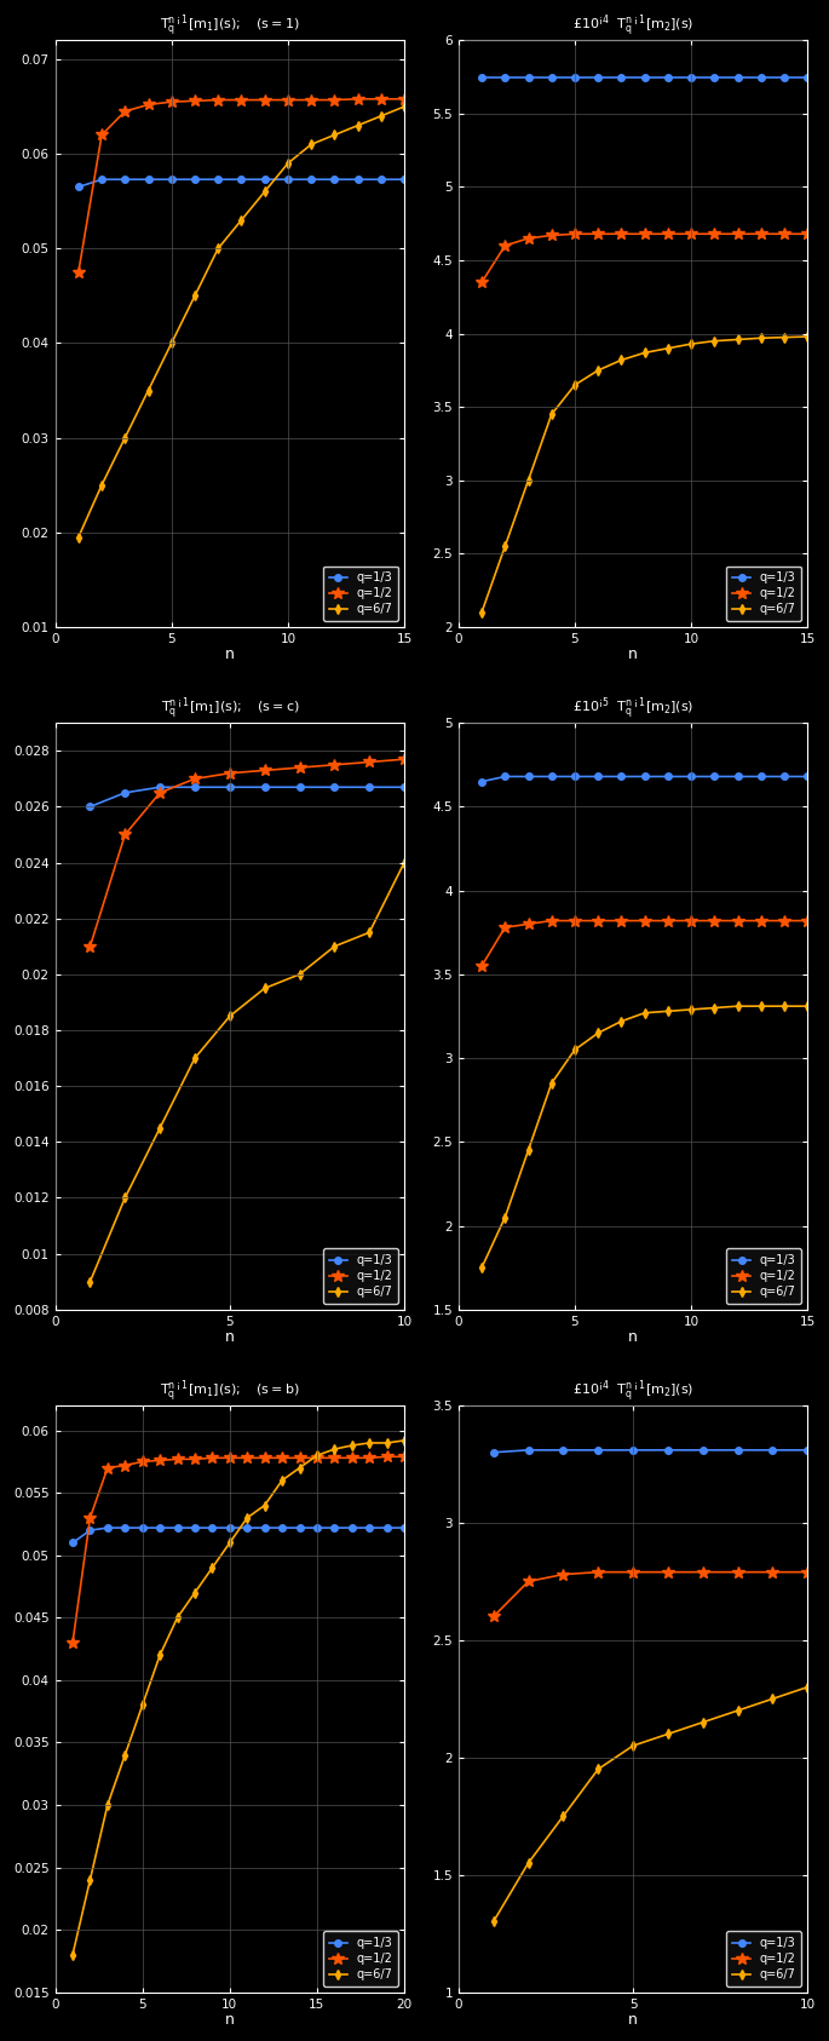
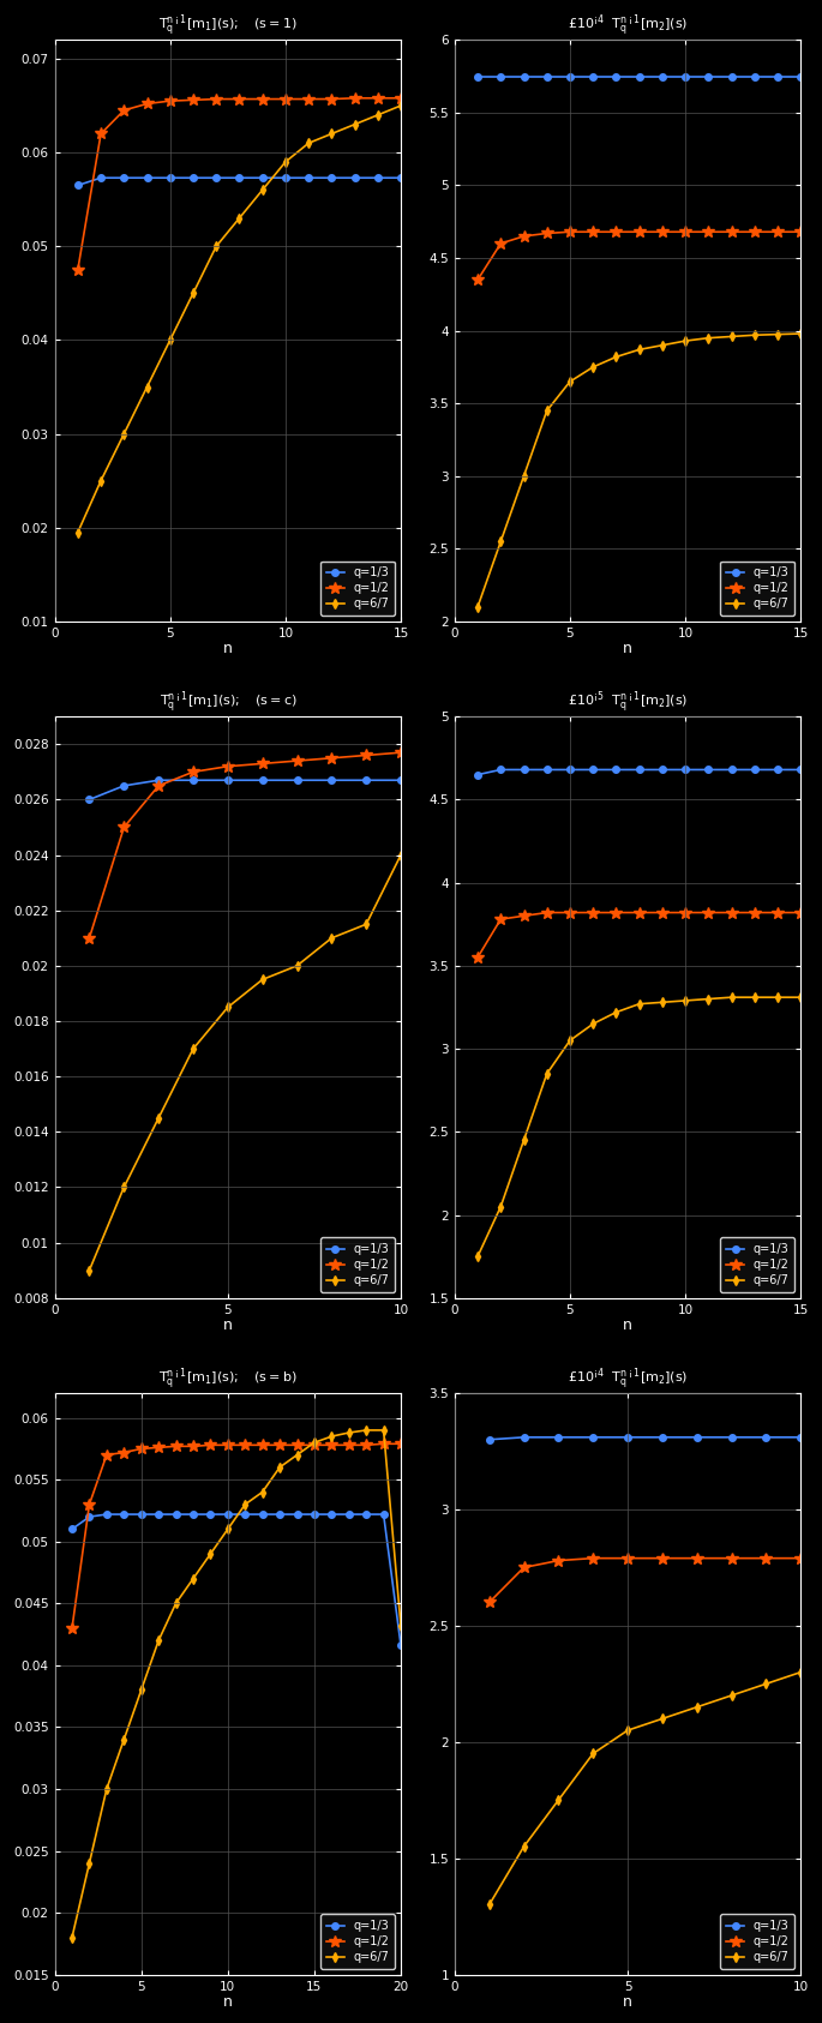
q=1/3/20: 0.0522 -> 0.0416
q=6/7/20: 0.0592 -> 0.0432
